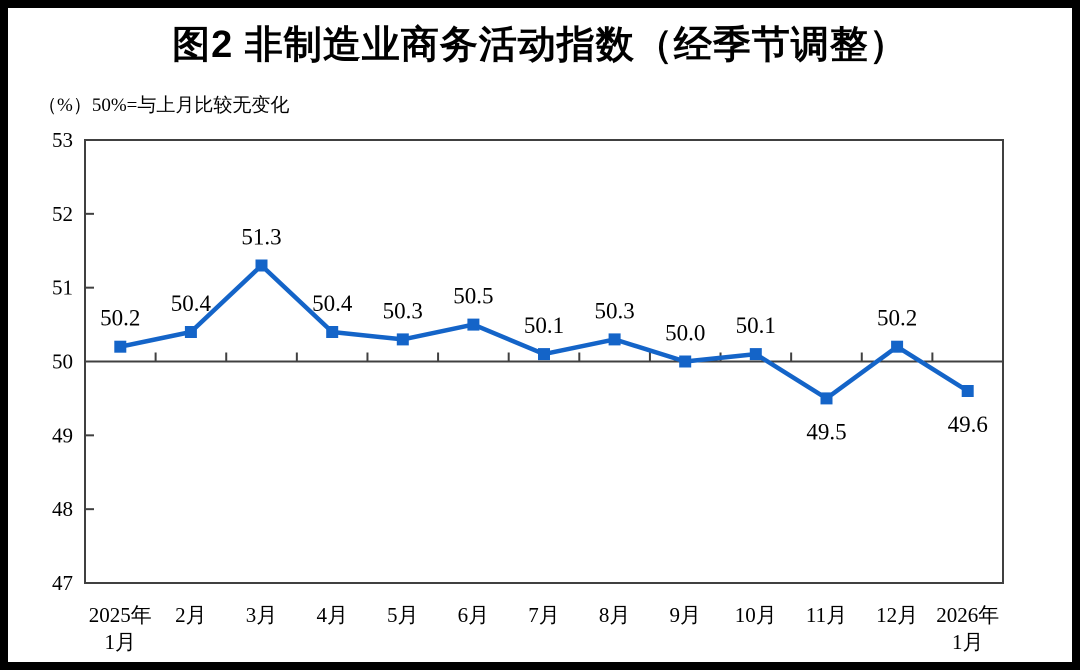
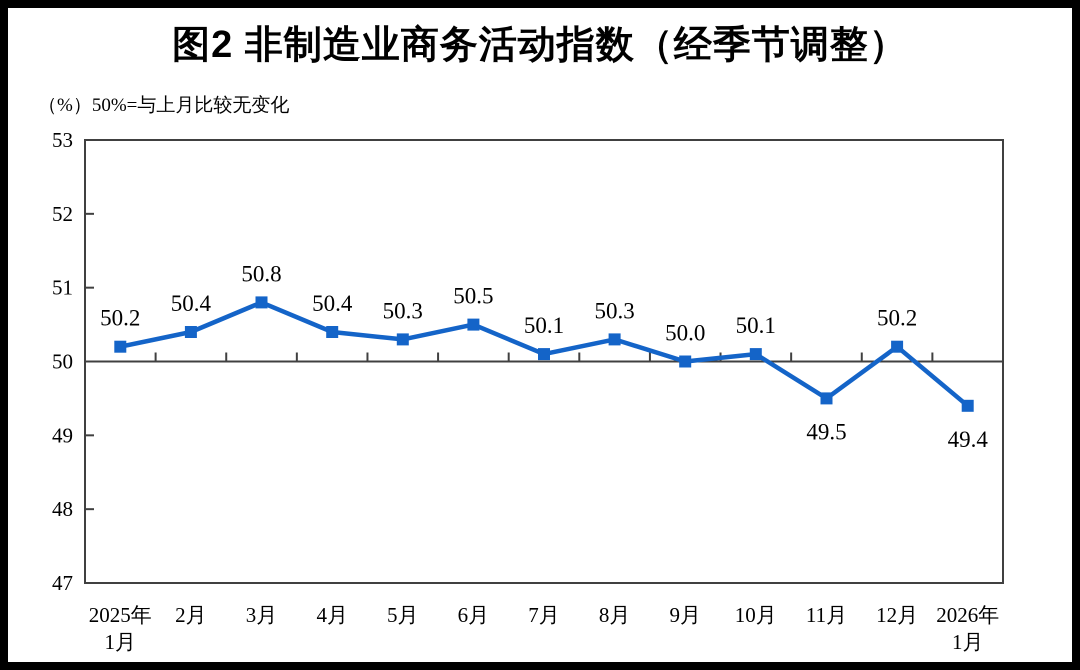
3月: 51.3 -> 50.8
2026年 1月: 49.6 -> 49.4
